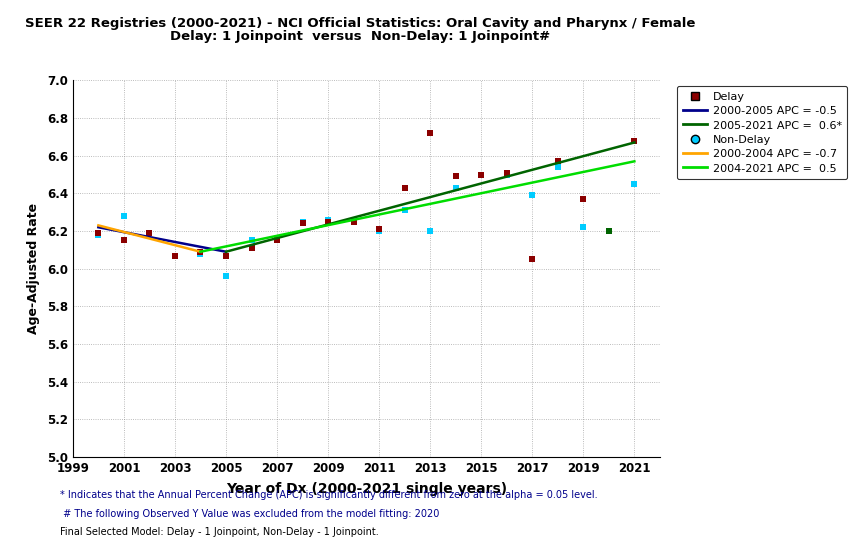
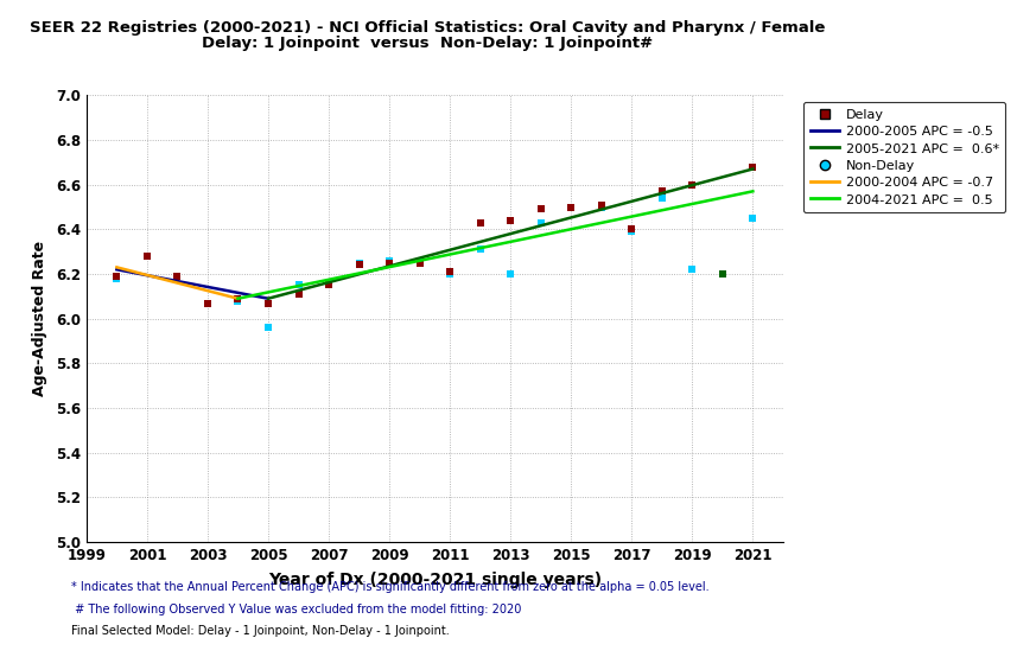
Delay/2001: 6.15 -> 6.28
Delay/2013: 6.72 -> 6.44
Delay/2017: 6.05 -> 6.40
Delay/2019: 6.37 -> 6.60
